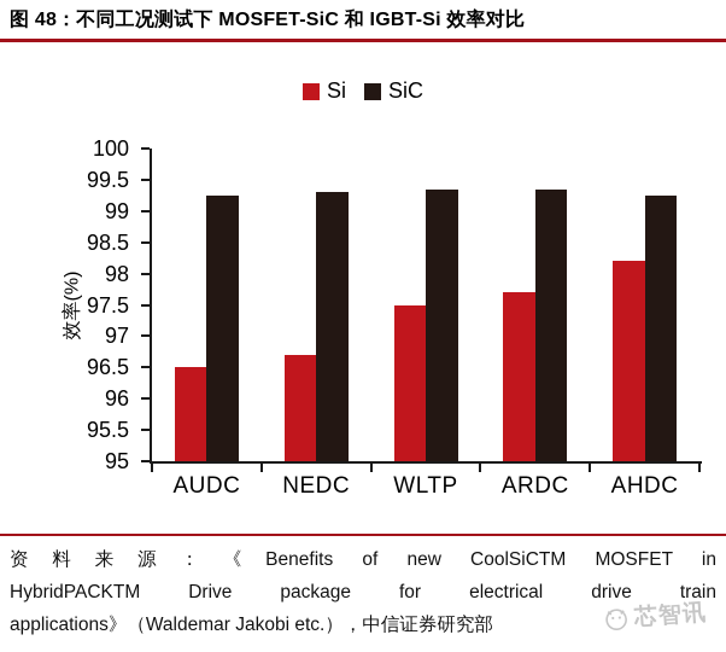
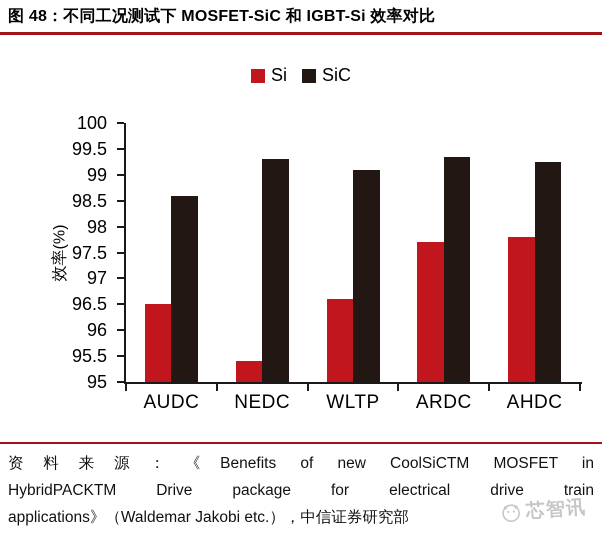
SiC/AUDC: 99.2 -> 98.6
Si/NEDC: 96.7 -> 95.4
Si/WLTP: 97.5 -> 96.6
SiC/WLTP: 99.3 -> 99.1
Si/AHDC: 98.2 -> 97.8
